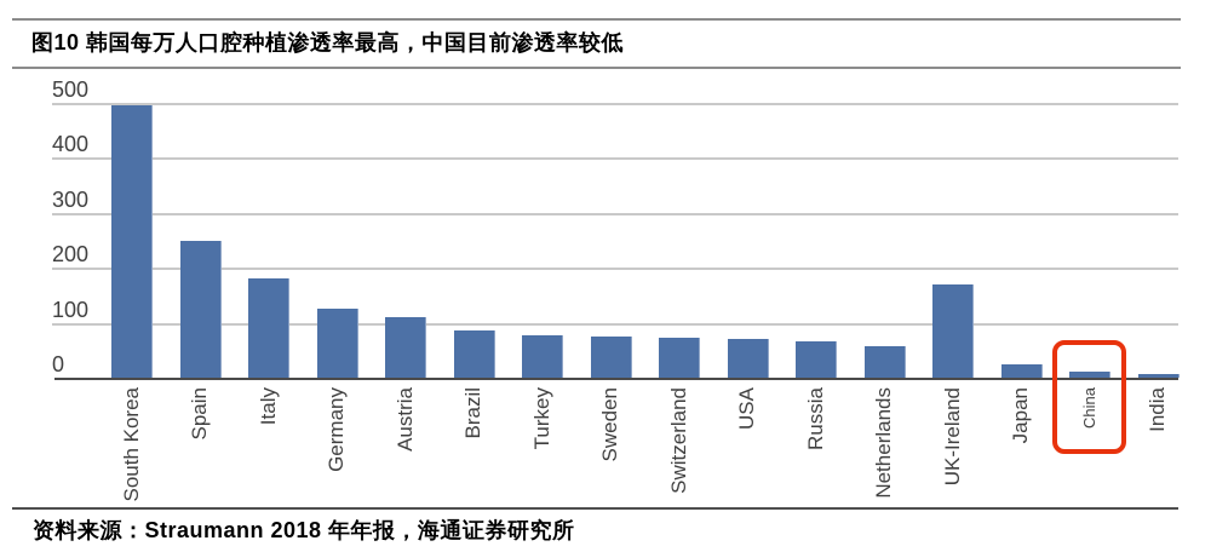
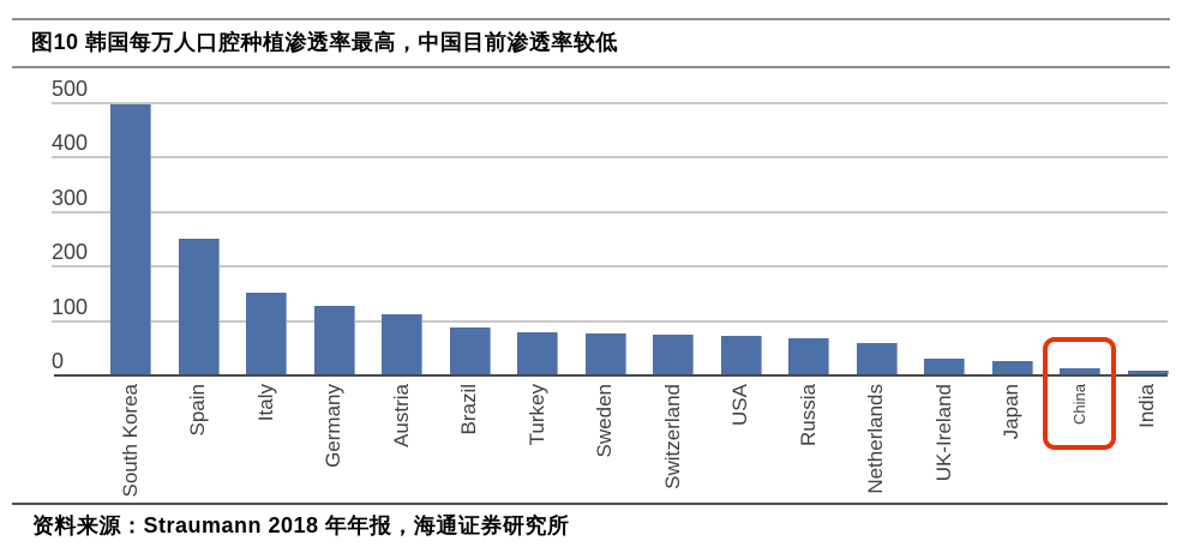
Italy: 180 -> 150
UK-Ireland: 170 -> 30
